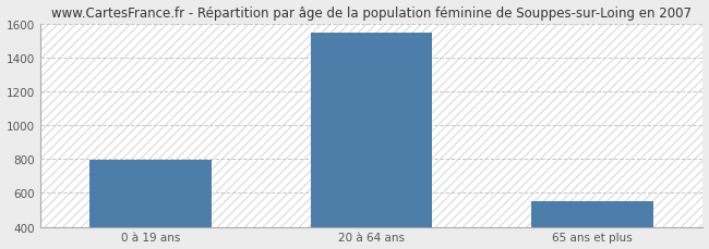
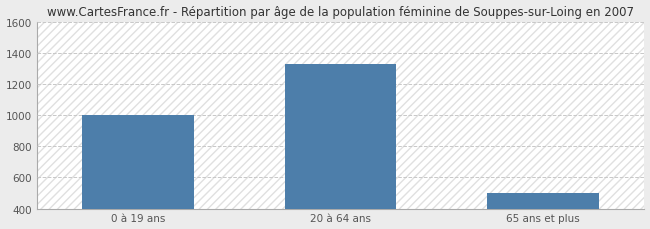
0 à 19 ans: 800 -> 1000
20 à 64 ans: 1540 -> 1330
65 ans et plus: 550 -> 500
